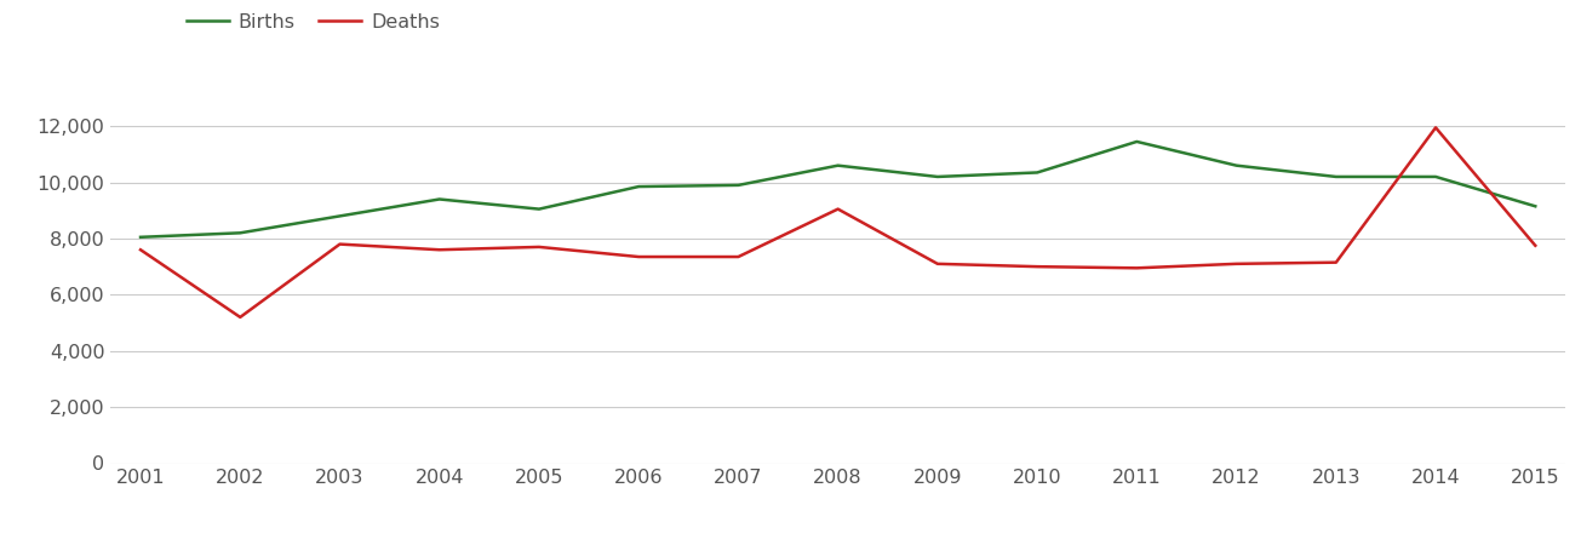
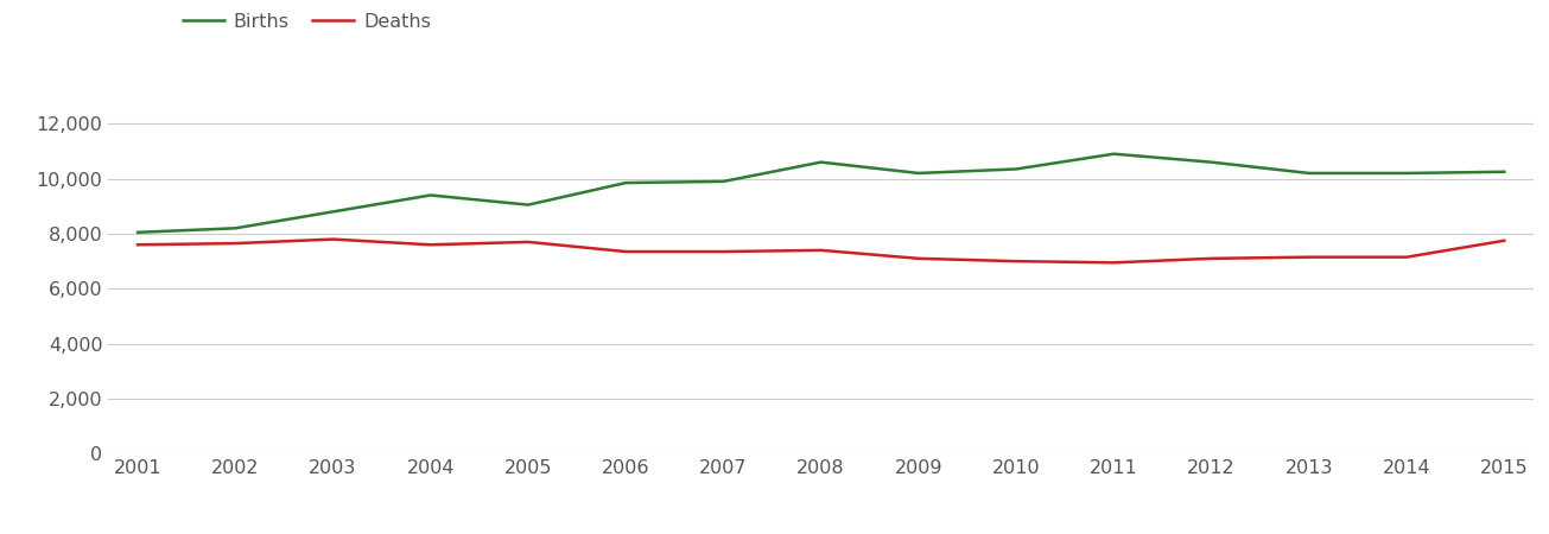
Deaths/2002: 5,200 -> 7,650
Deaths/2008: 9,050 -> 7,400
Births/2011: 11,450 -> 10,900
Deaths/2014: 11,950 -> 7,150
Births/2015: 9,150 -> 10,250
